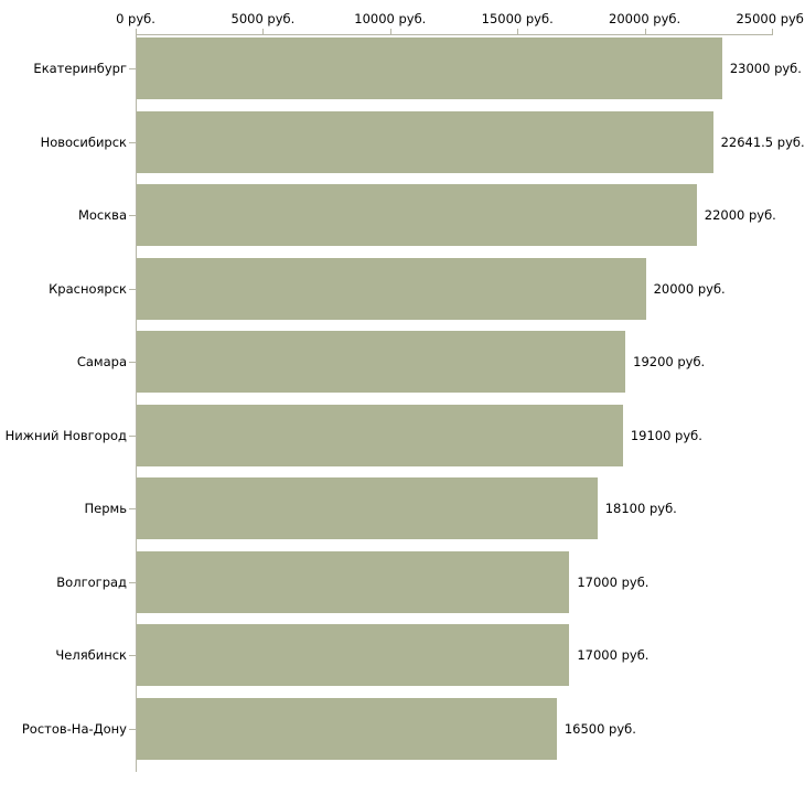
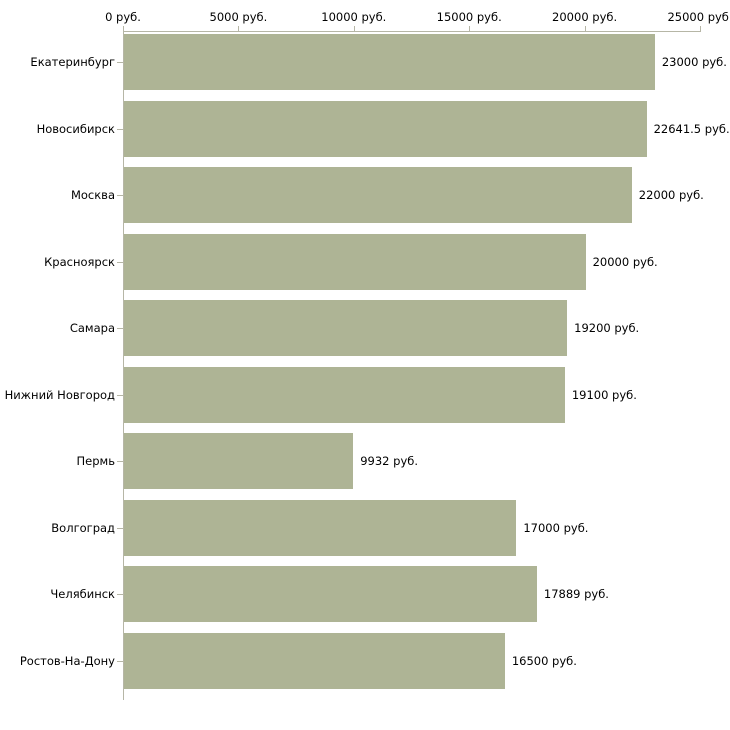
Пермь: 18100 -> 9932
Челябинск: 17000 -> 17889
